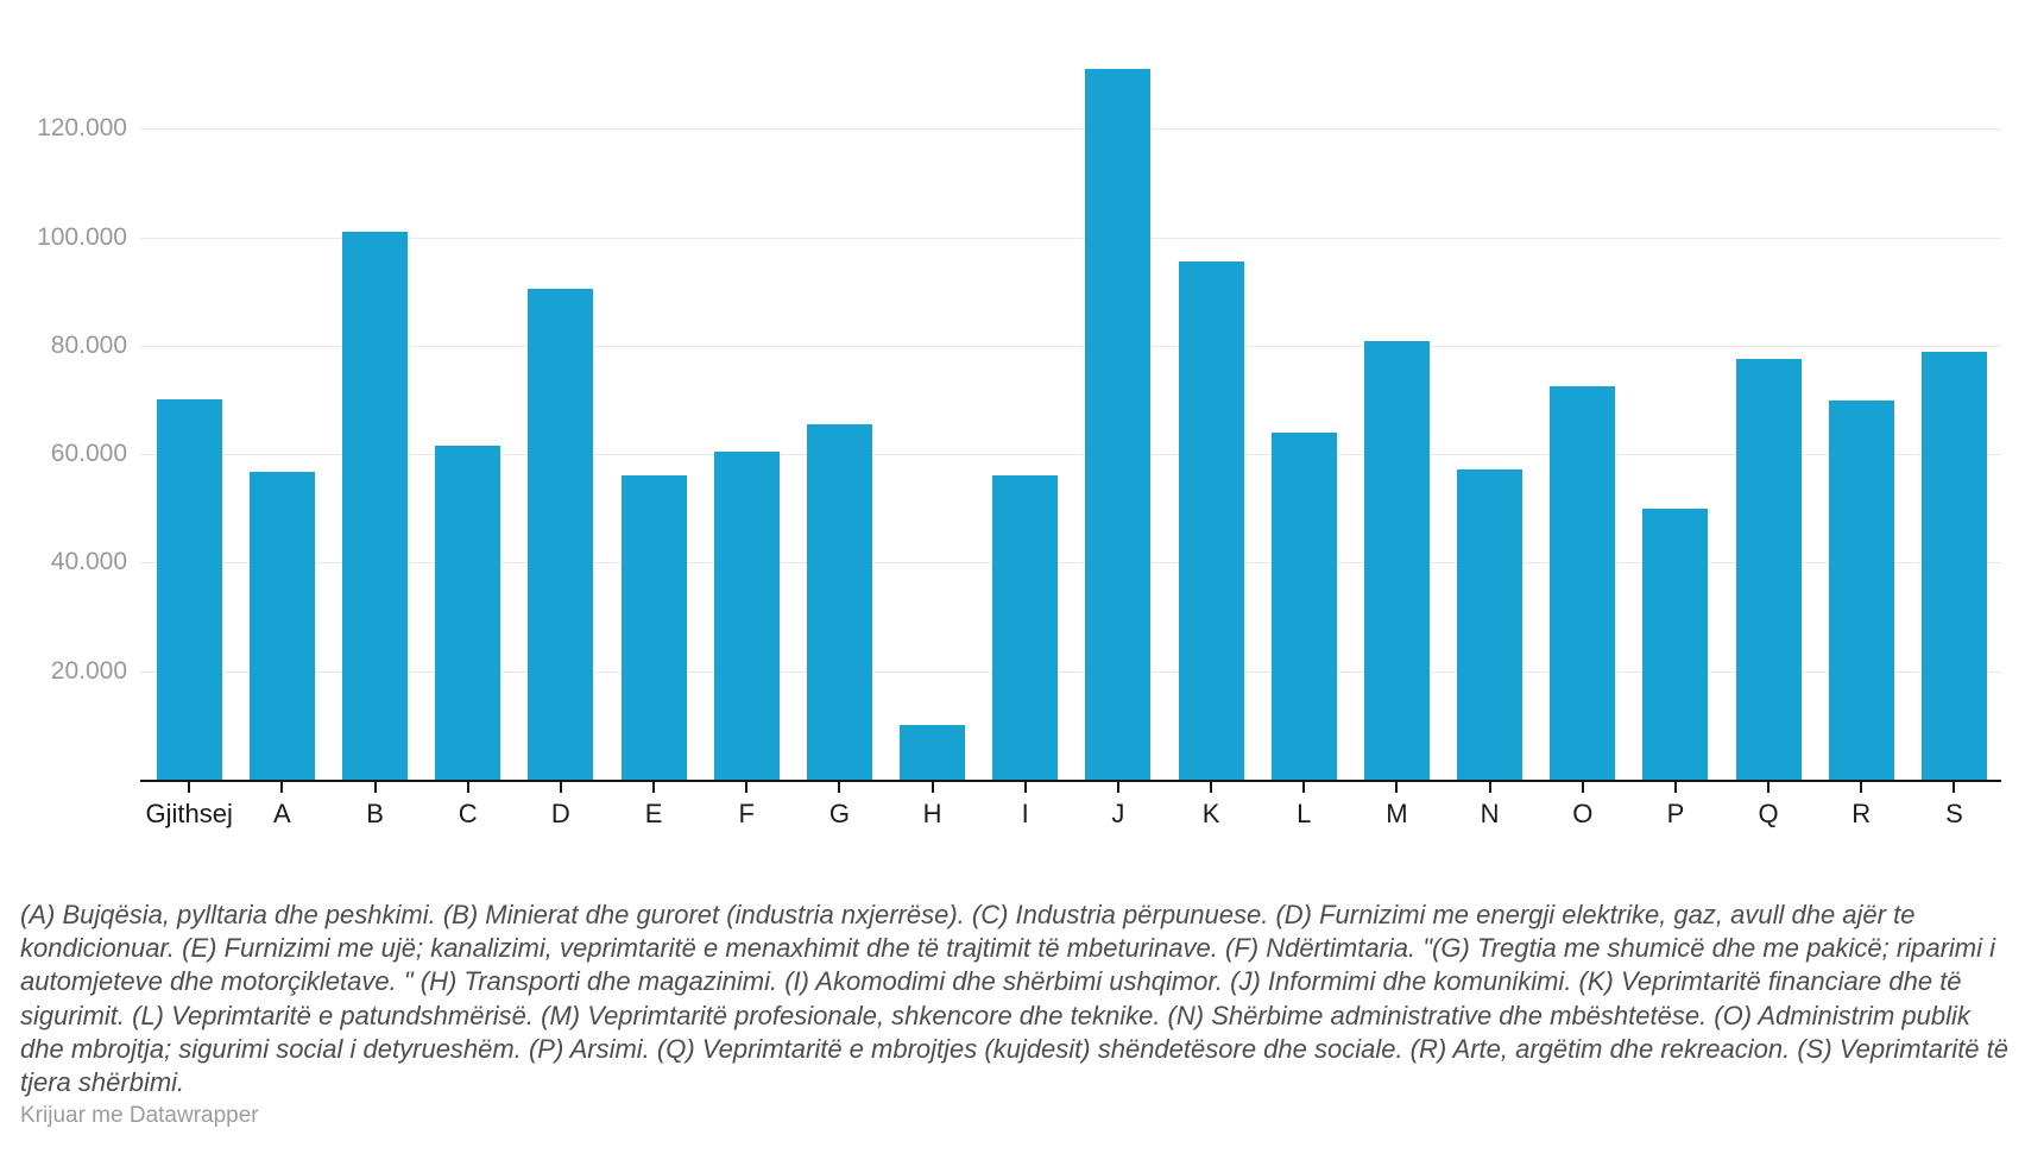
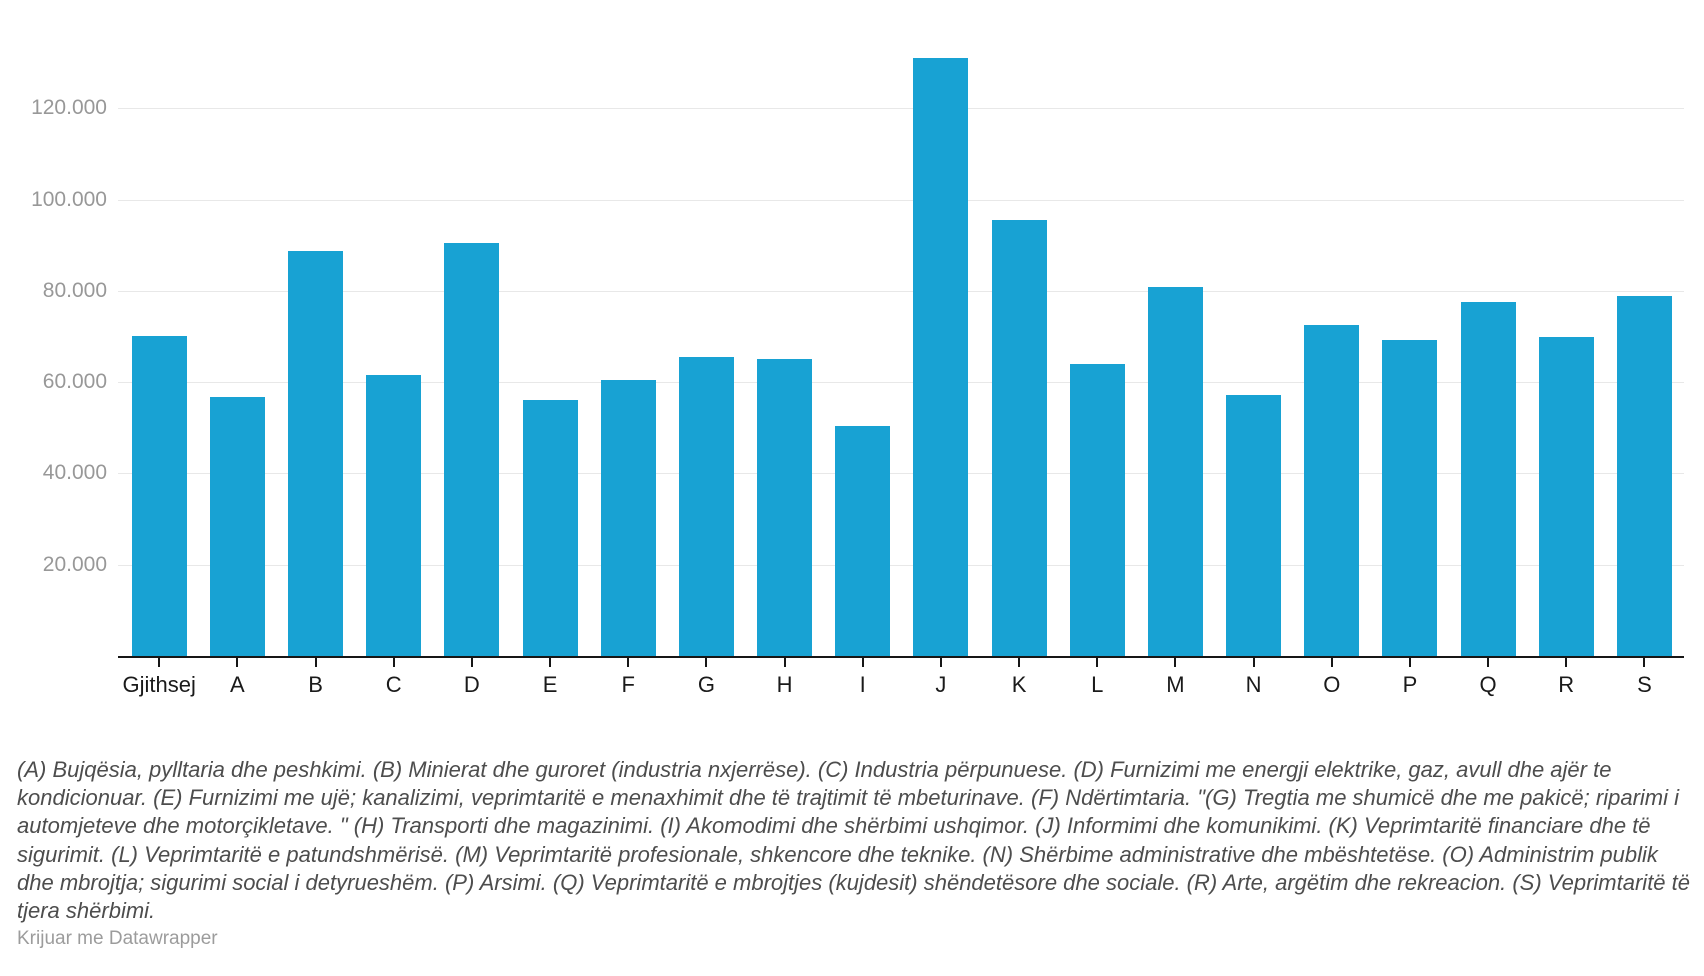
B: 101000 -> 89000
H: 10000 -> 65000
I: 56000 -> 50000
P: 50000 -> 69000
